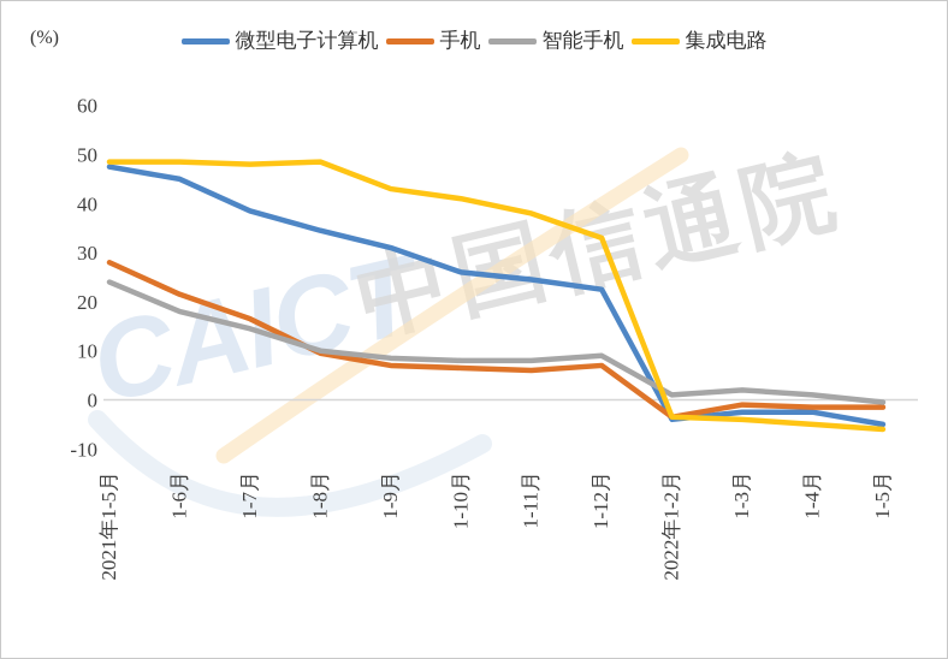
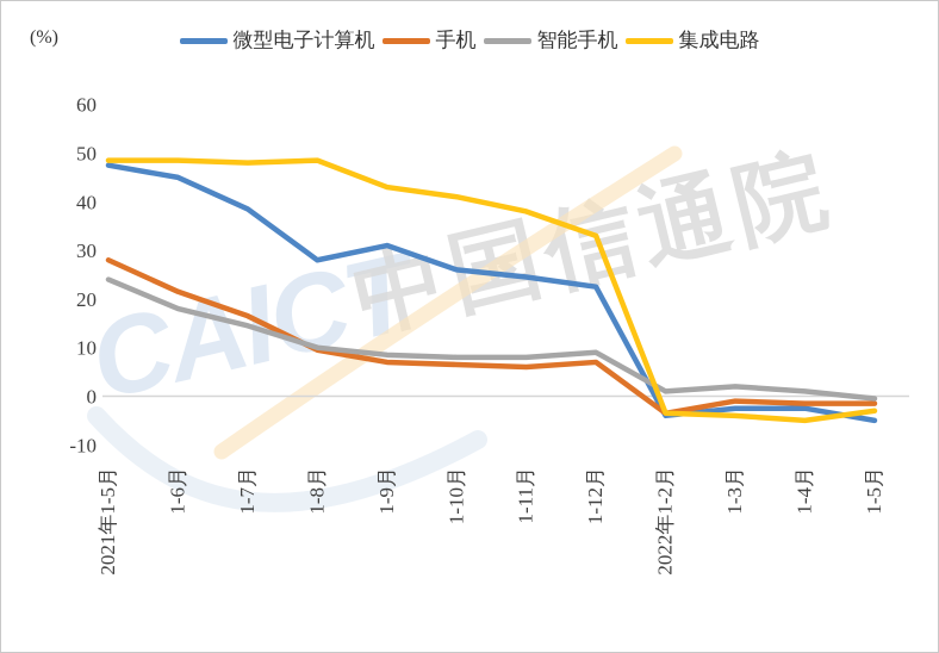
微型电子计算机/1-8月: 34 -> 28
集成电路/1-5月: -6 -> -3
